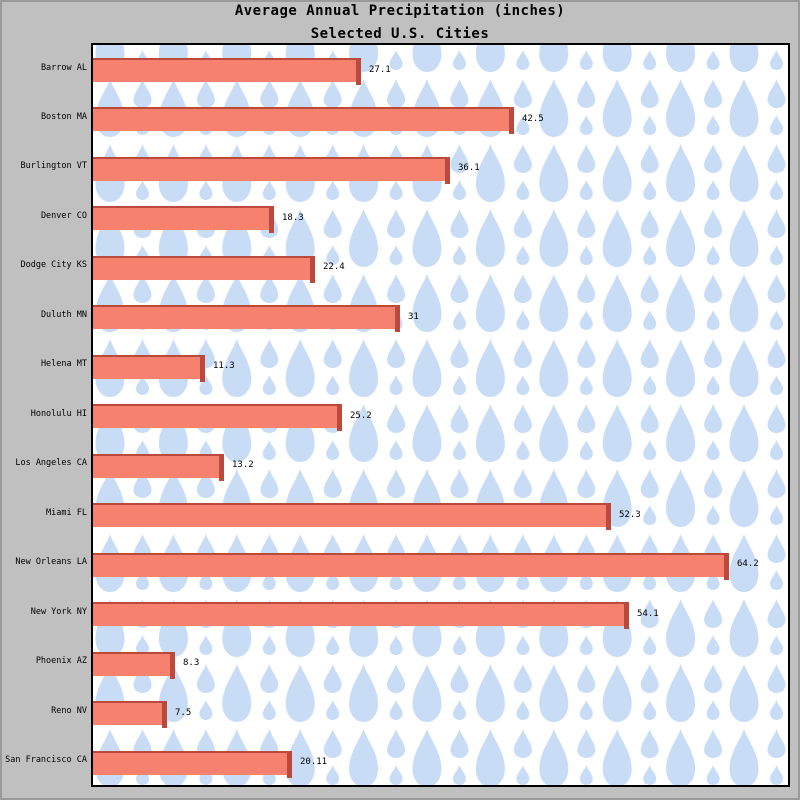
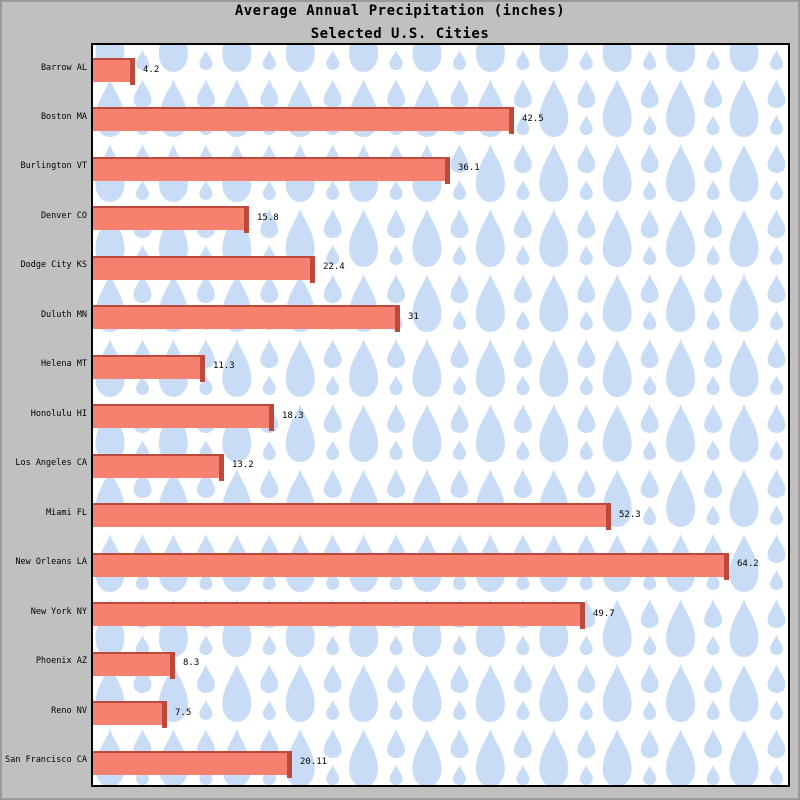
Barrow AL: 27.1 -> 4.2
Denver CO: 18.3 -> 15.8
Honolulu HI: 25.2 -> 18.3
New York NY: 54.1 -> 49.7
